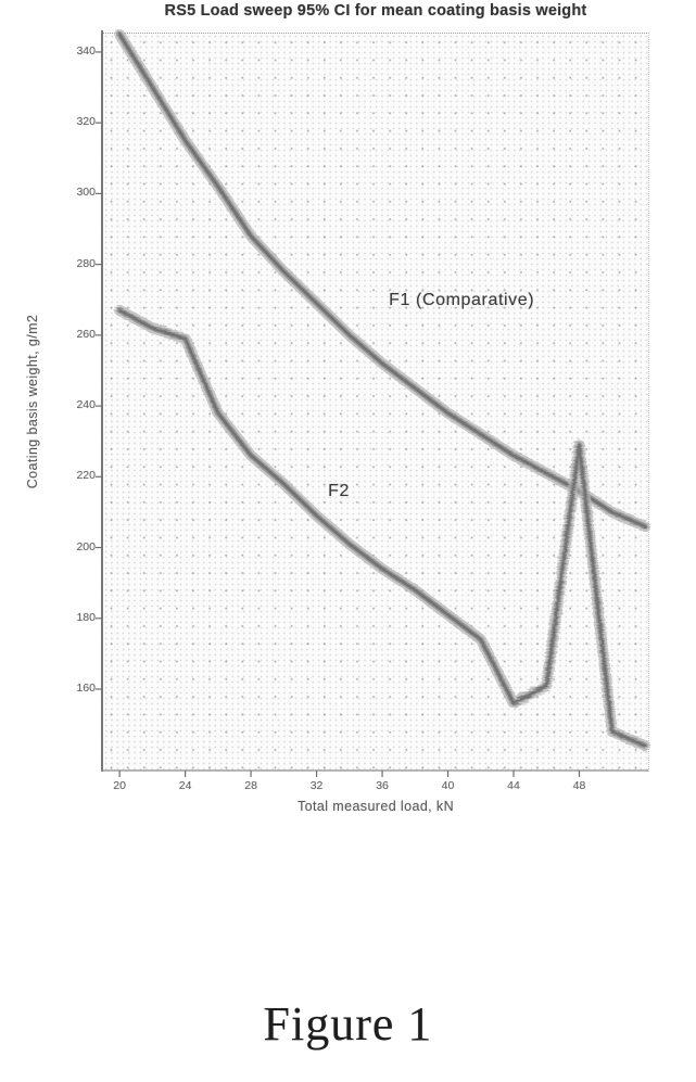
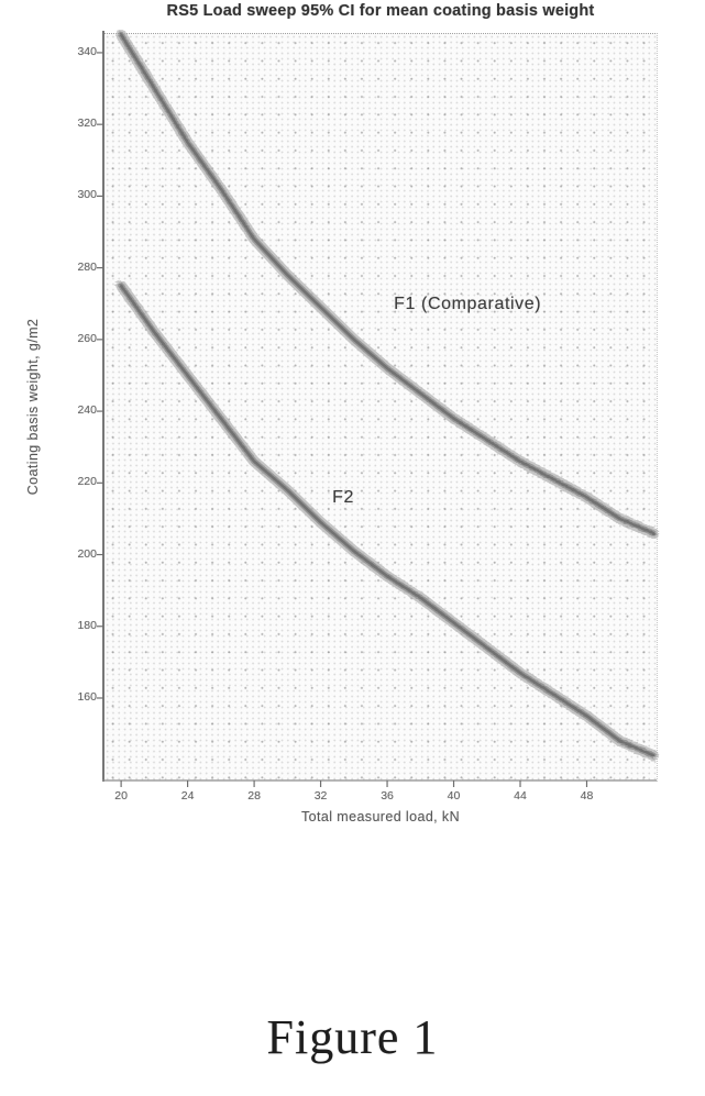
F2/20: 267 -> 275
F2/24: 259 -> 250
F2/44: 156 -> 167
F2/48: 229 -> 155
